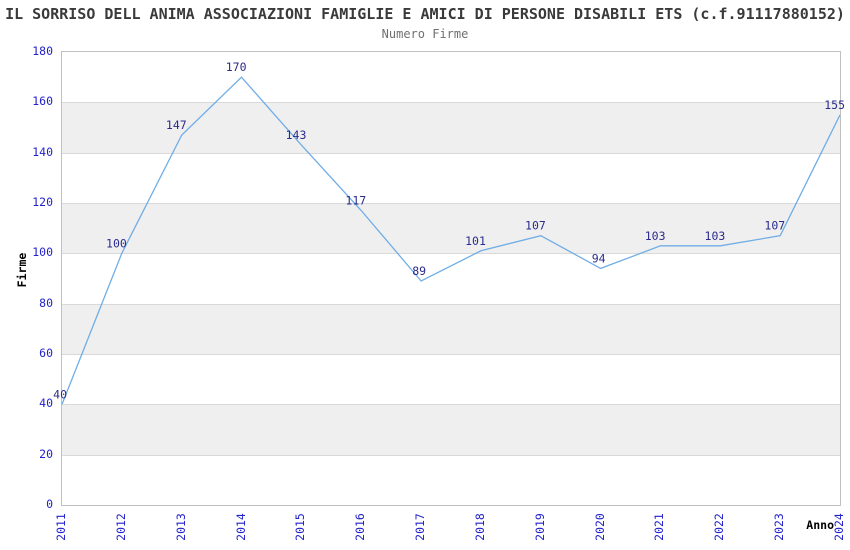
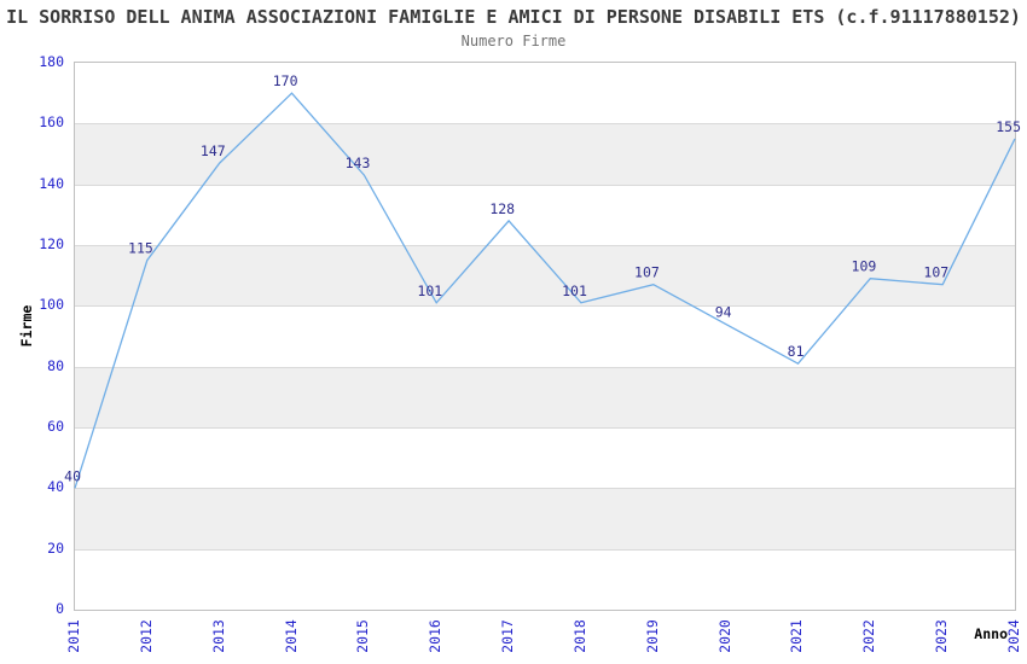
2012: 100 -> 115
2016: 117 -> 101
2017: 89 -> 128
2021: 103 -> 81
2022: 103 -> 109
